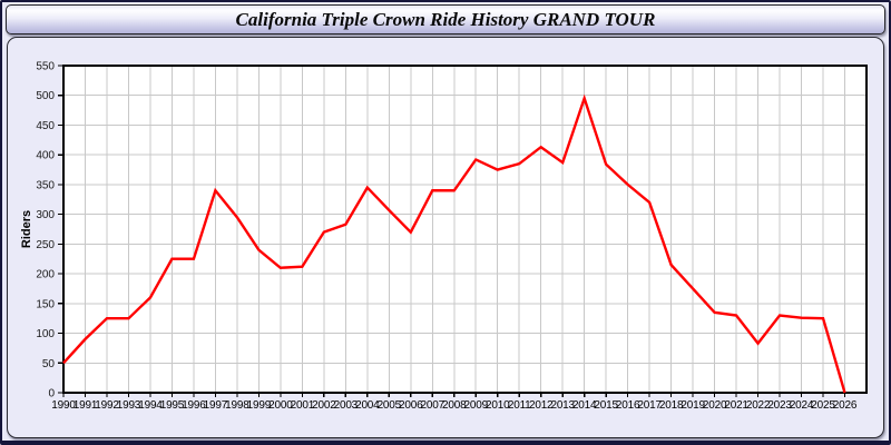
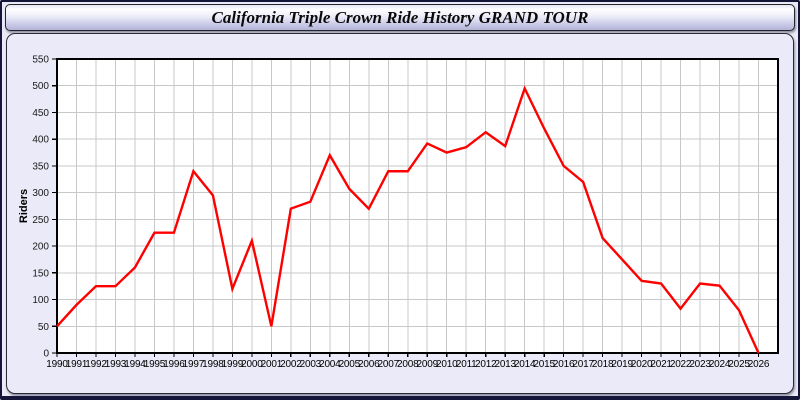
1999: 240 -> 120
2001: 210 -> 50
2004: 340 -> 370
2015: 380 -> 420
2025: 120 -> 80
